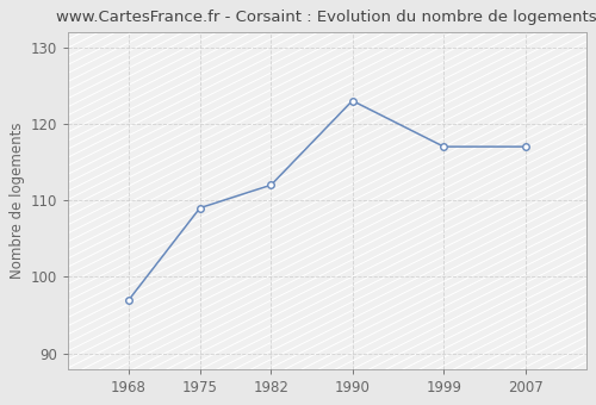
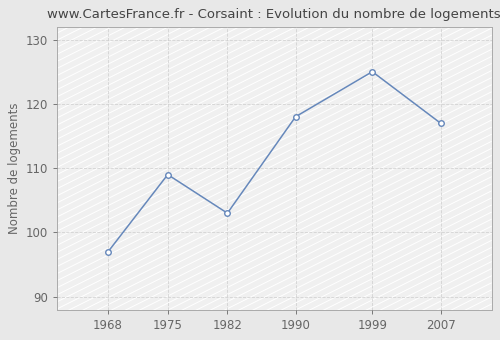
1982: 112 -> 103
1990: 123 -> 118
1999: 117 -> 125
